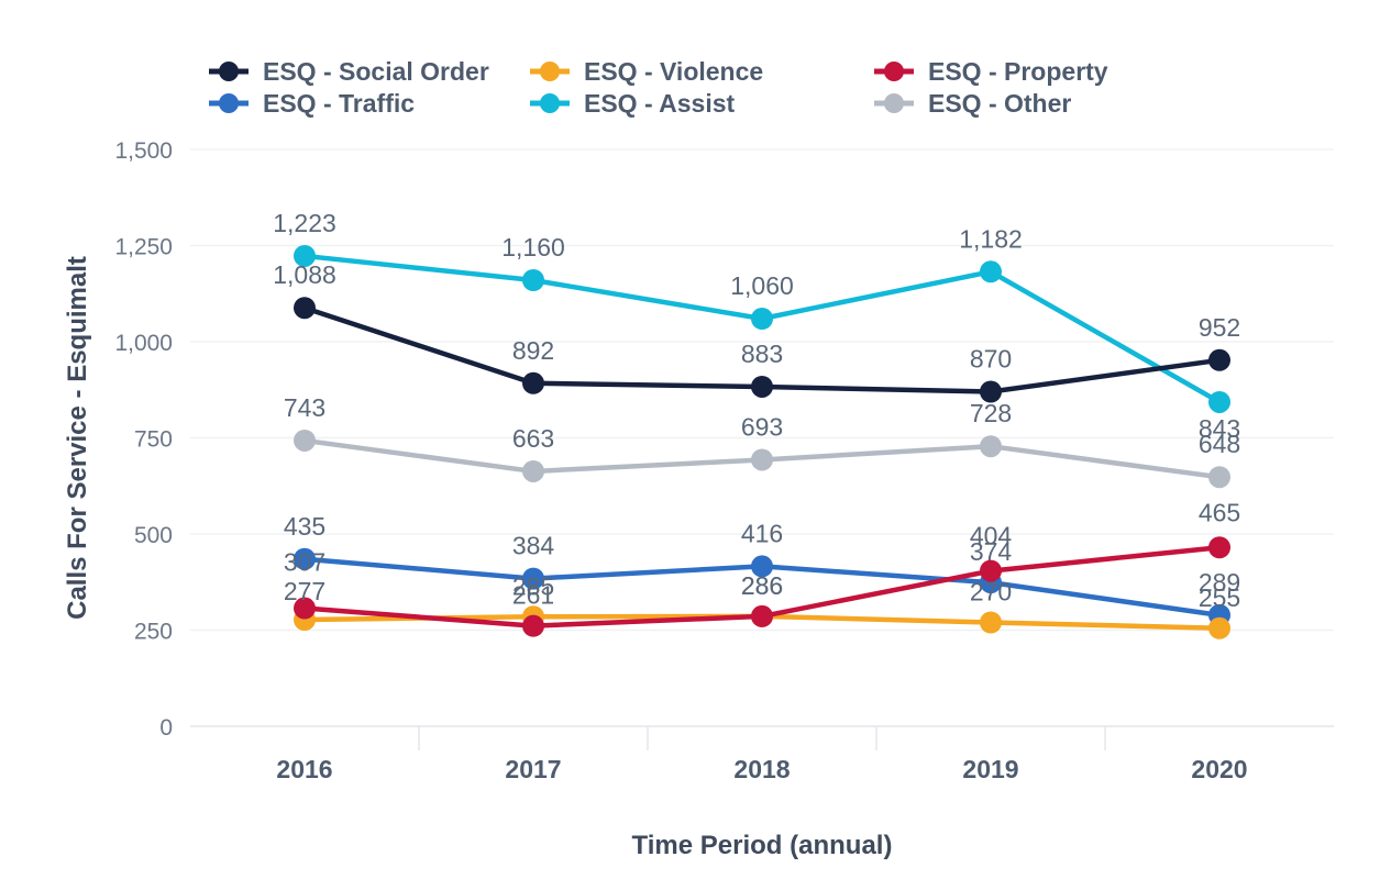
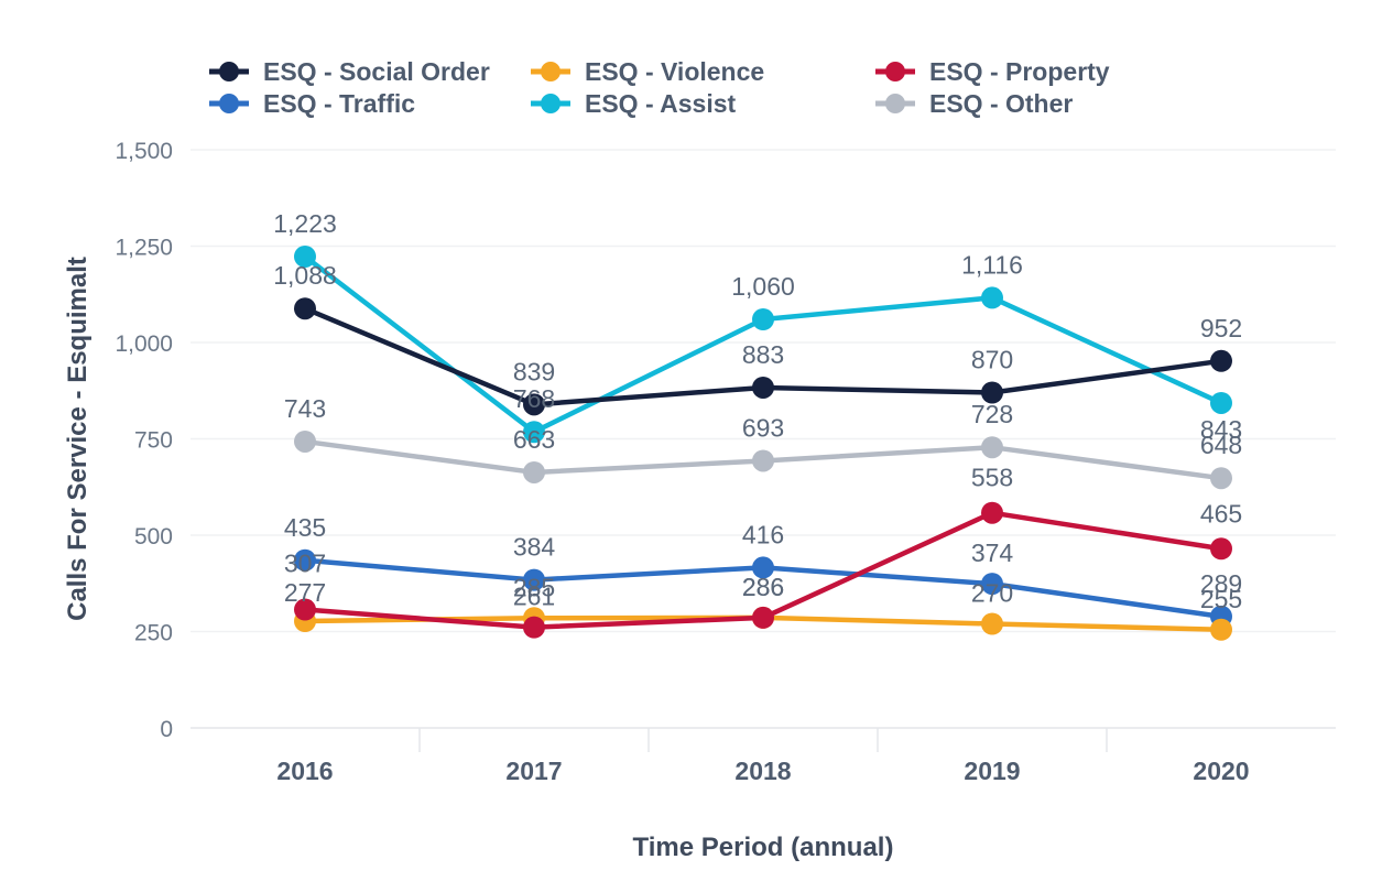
ESQ - Social Order/2017: 892 -> 839
ESQ - Assist/2017: 1,160 -> 768
ESQ - Property/2019: 404 -> 558
ESQ - Assist/2019: 1,182 -> 1,116
